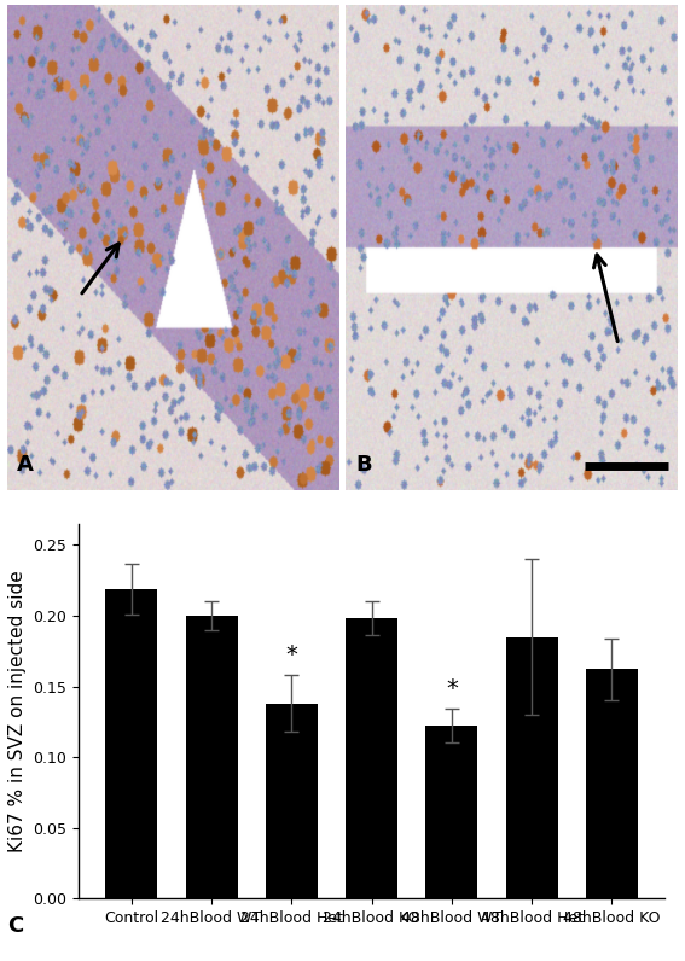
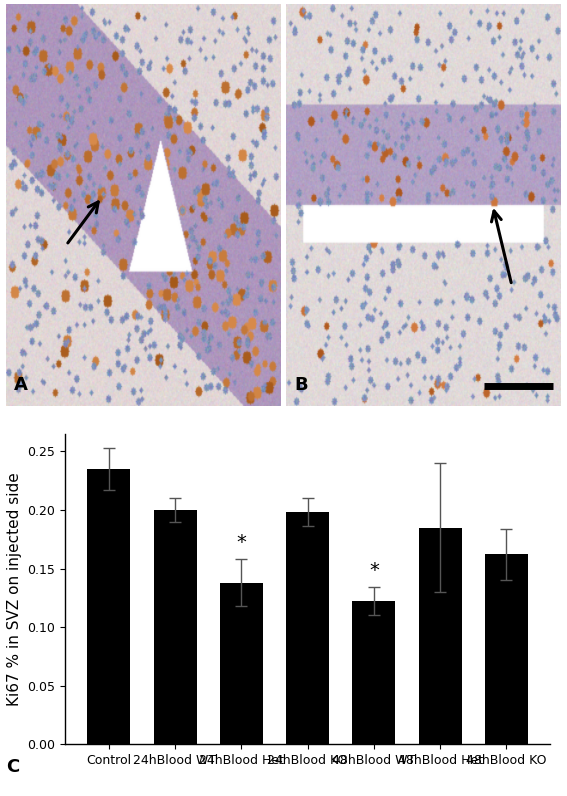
Control: 0.219 -> 0.235
